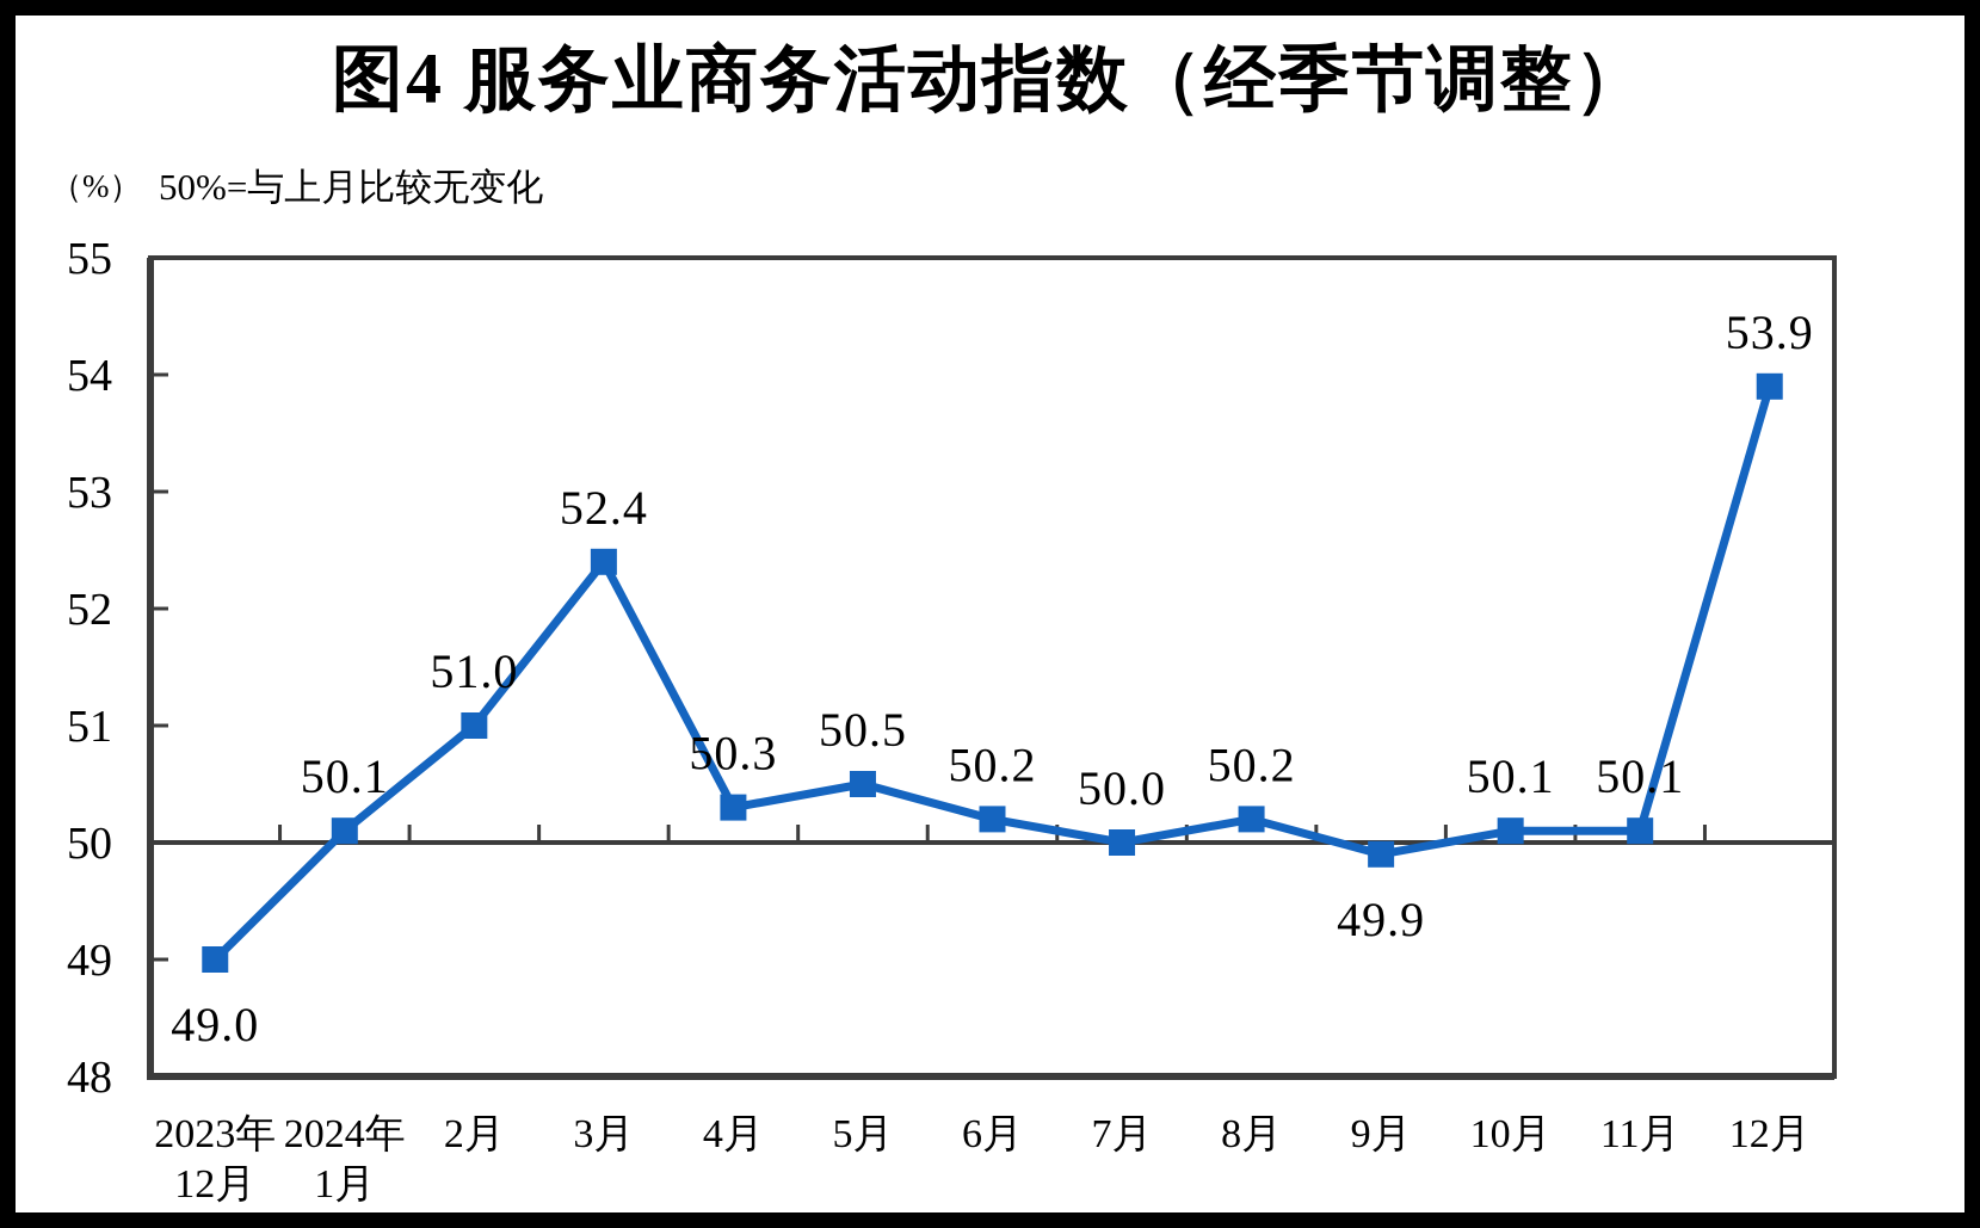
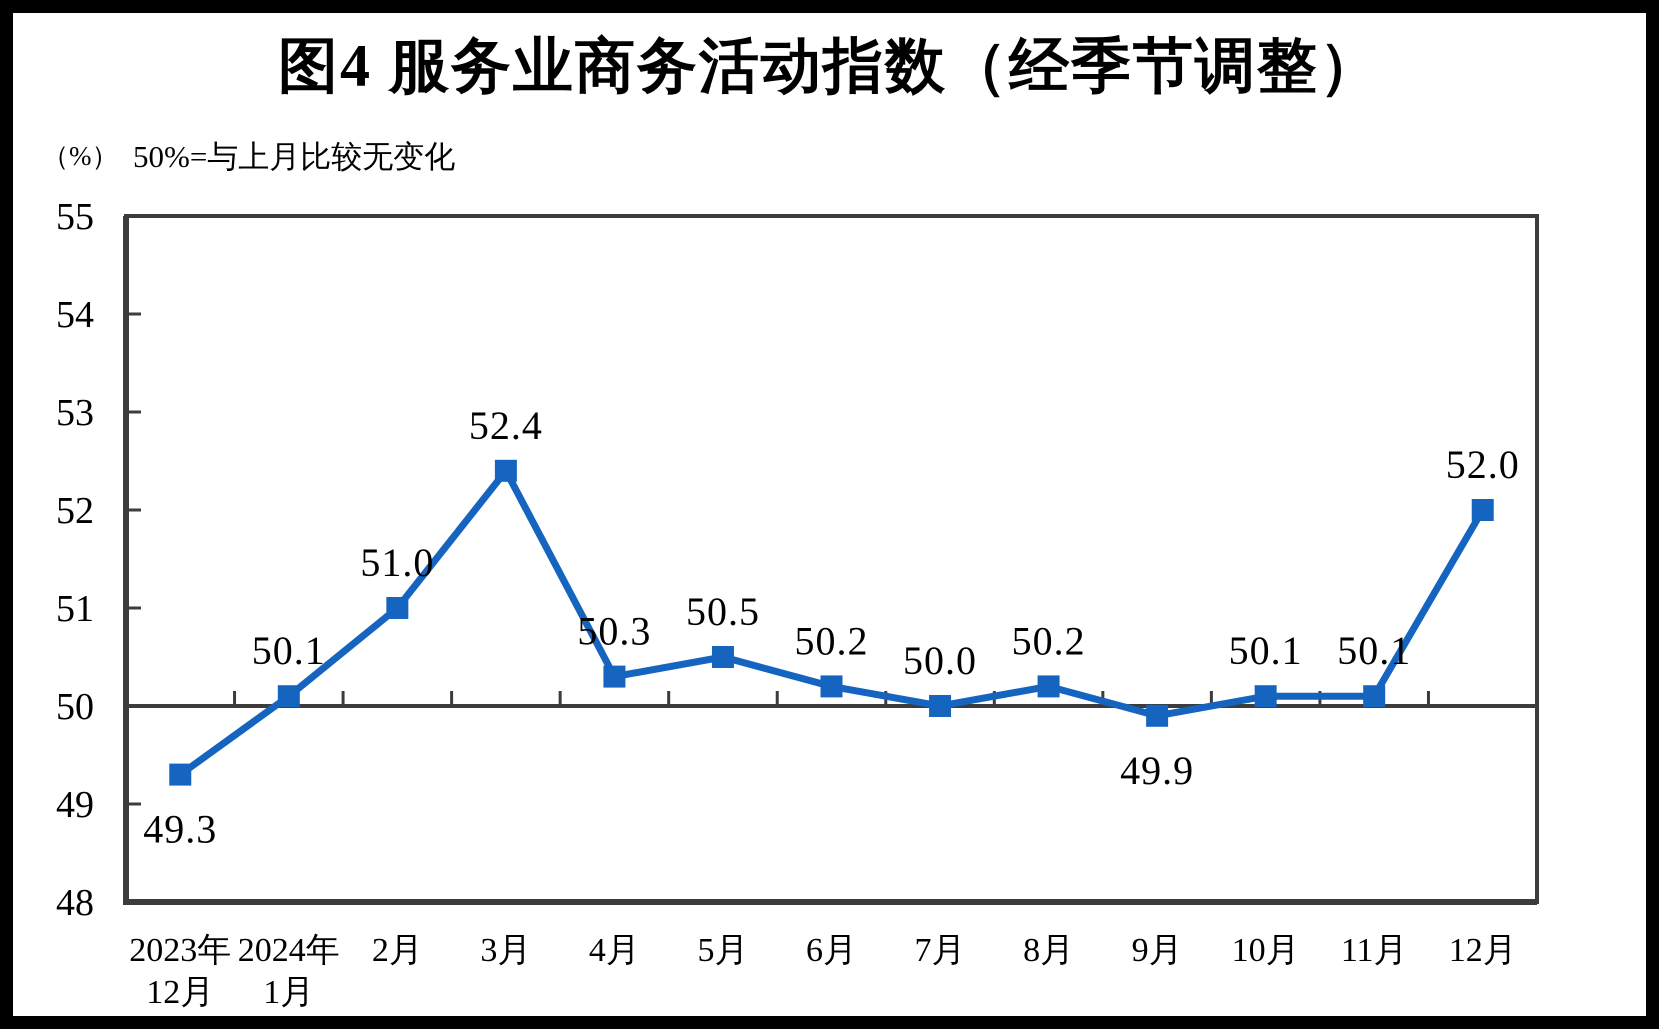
2023年 12月: 49.0 -> 49.3
12月: 53.9 -> 52.0
